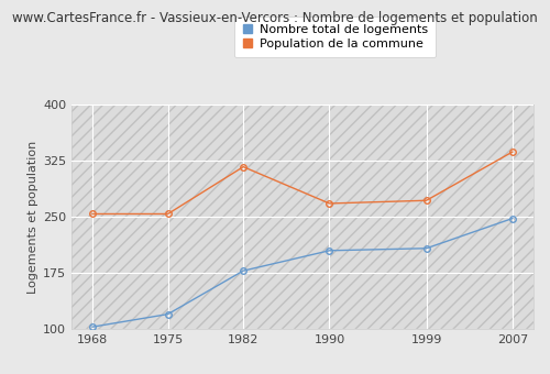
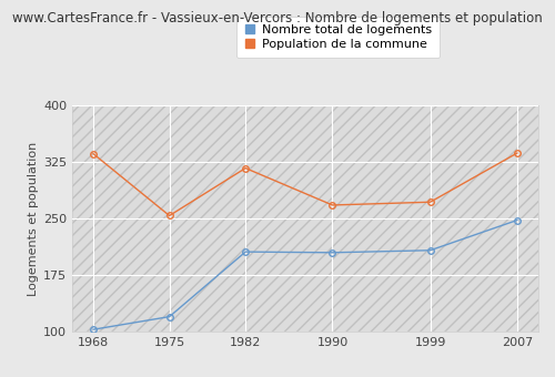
Population de la commune/1968: 254 -> 336
Nombre total de logements/1982: 178 -> 206
